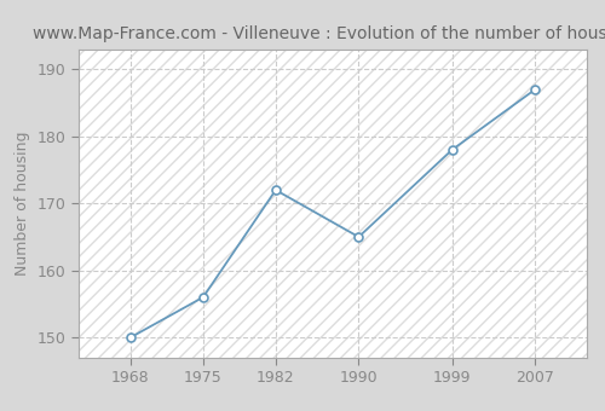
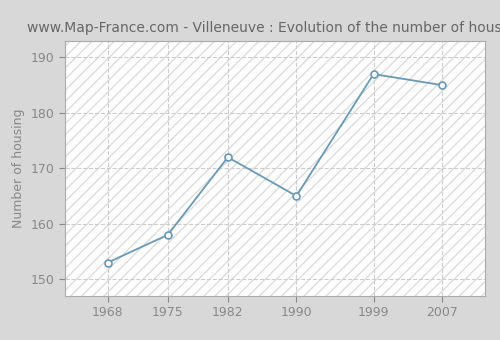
1968: 150 -> 153
1975: 156 -> 158
1999: 178 -> 187
2007: 187 -> 185
